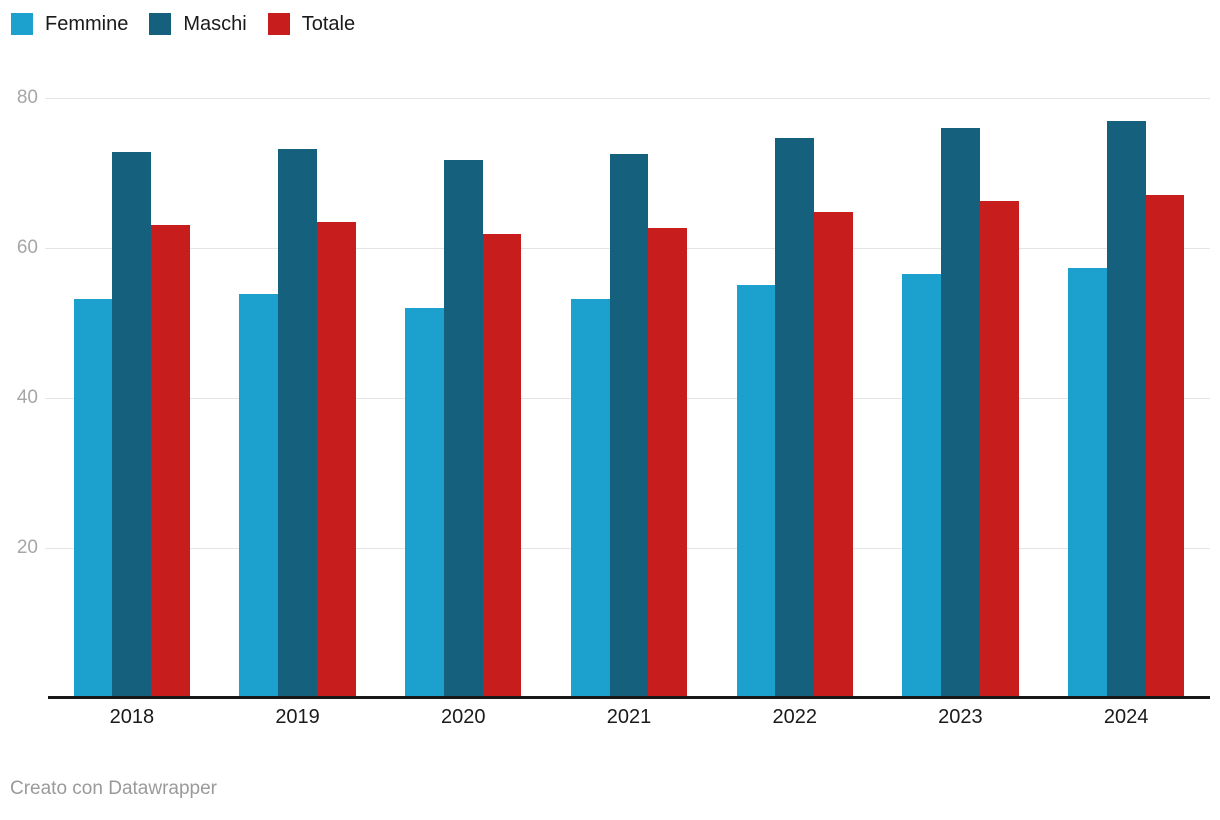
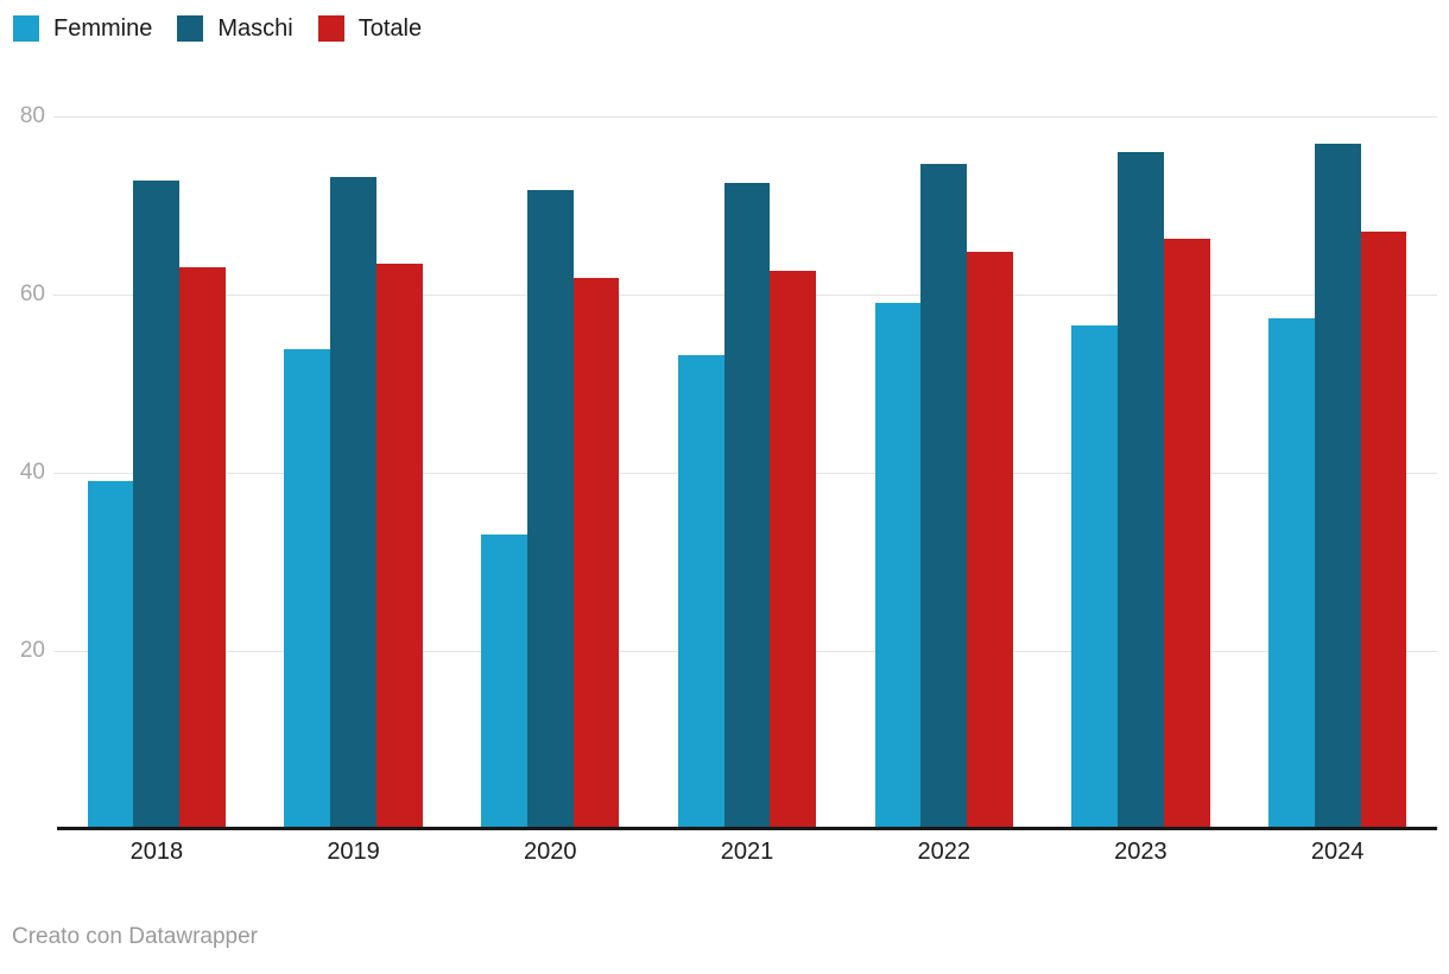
Femmine/2018: 53 -> 39
Femmine/2020: 52 -> 33
Femmine/2022: 55 -> 59
